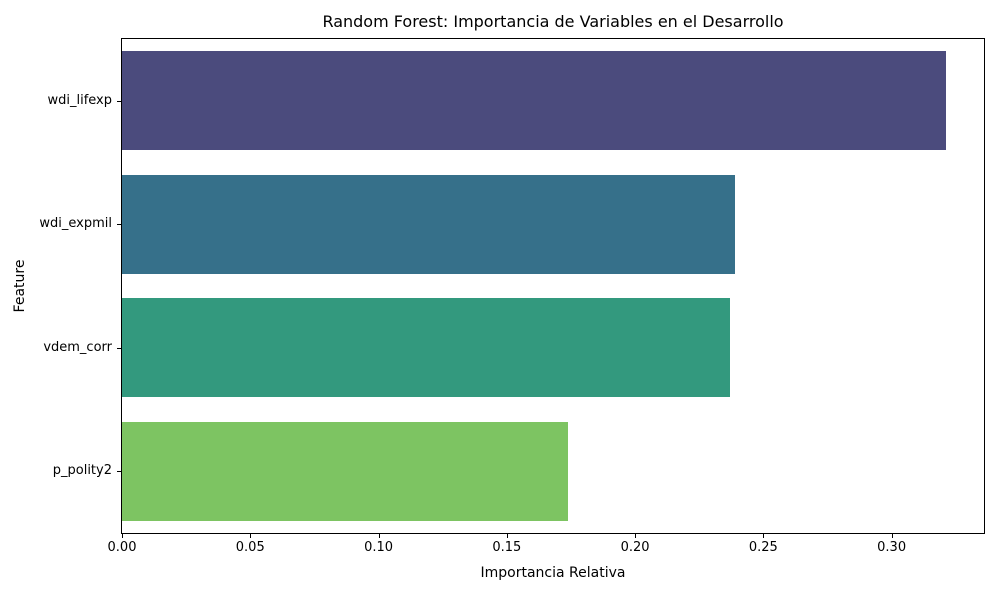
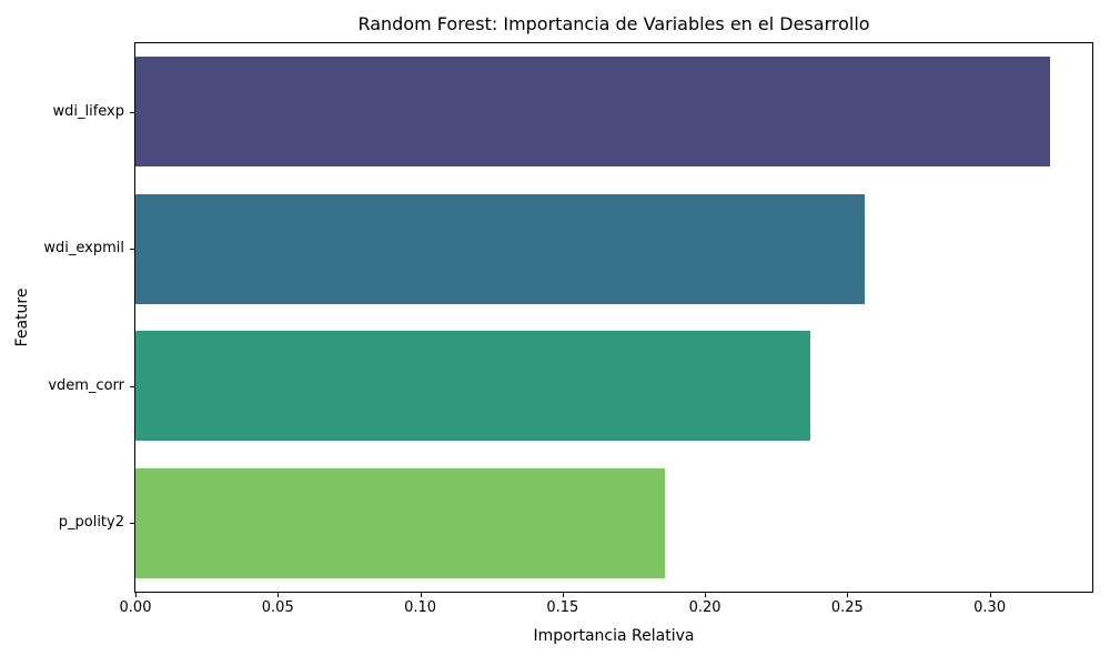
wdi_expmil: 0.239 -> 0.256
p_polity2: 0.174 -> 0.186
